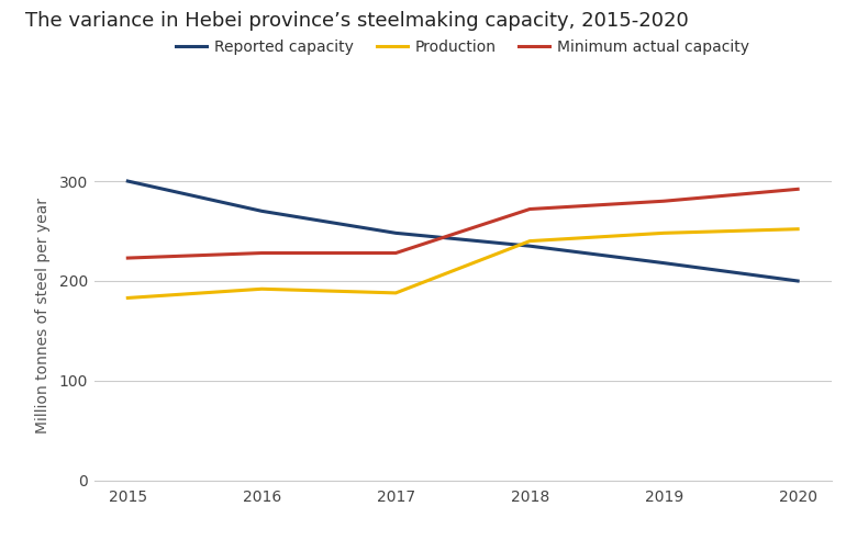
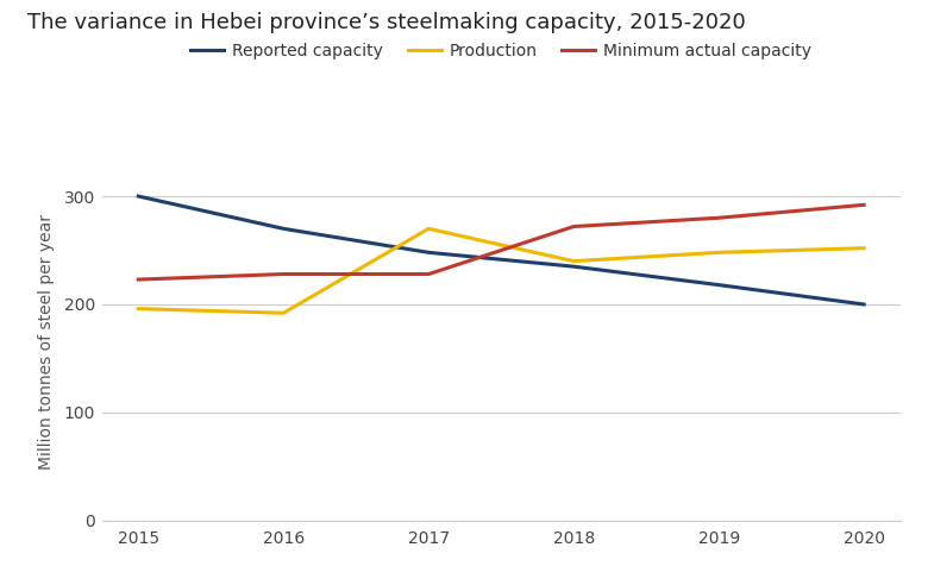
Production/2015: 183 -> 196
Production/2017: 188 -> 270
